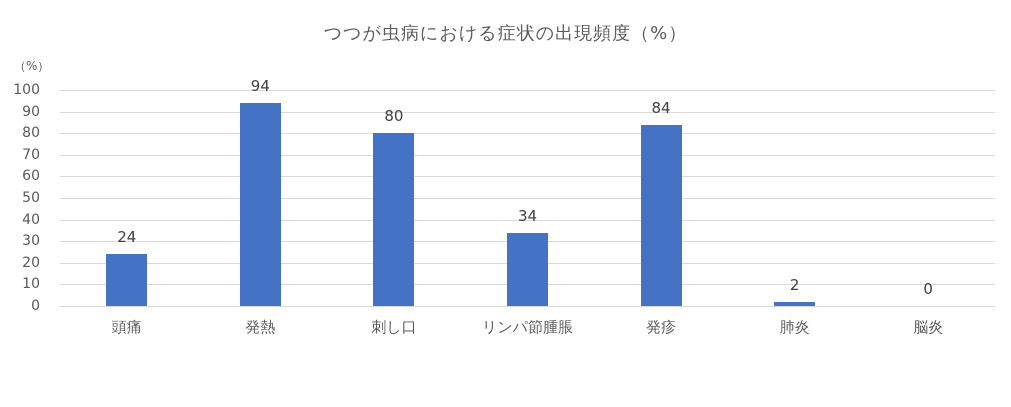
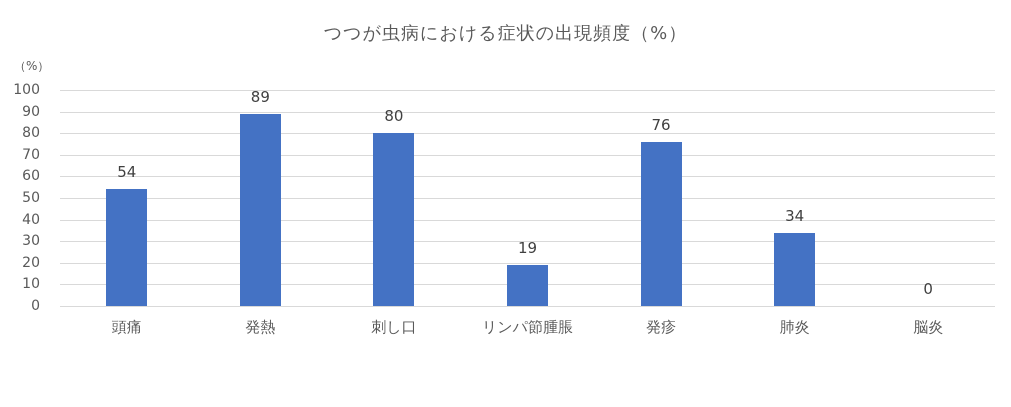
頭痛: 24 -> 54
発熱: 94 -> 89
リンパ節腫脹: 34 -> 19
発疹: 84 -> 76
肺炎: 2 -> 34
